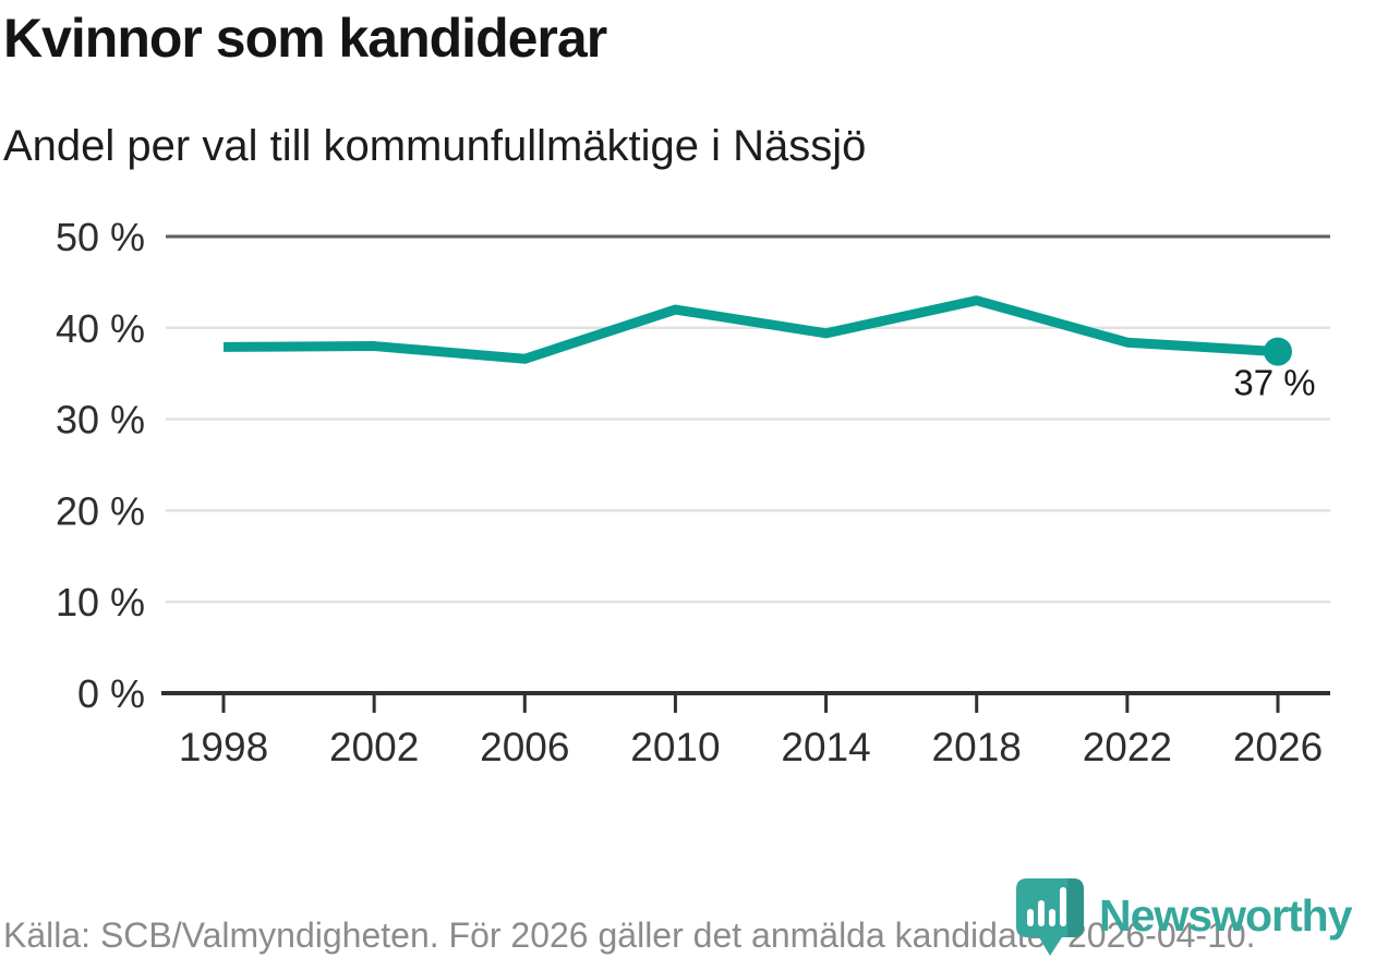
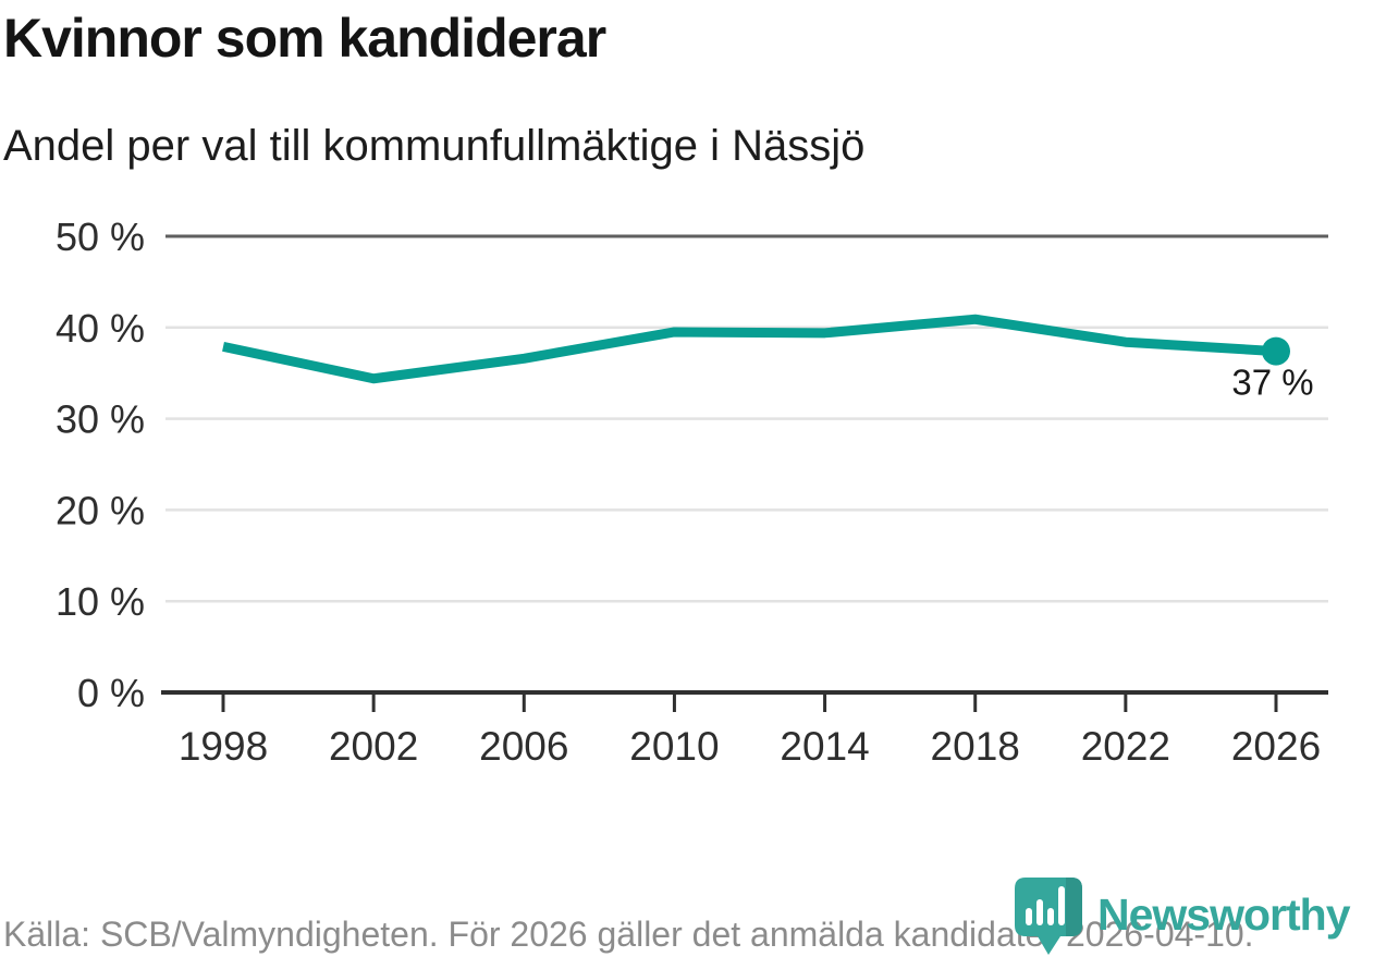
2002: 38% -> 34%
2010: 42% -> 40%
2018: 43% -> 41%
